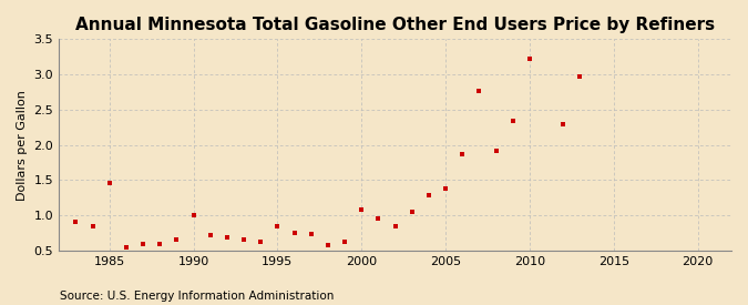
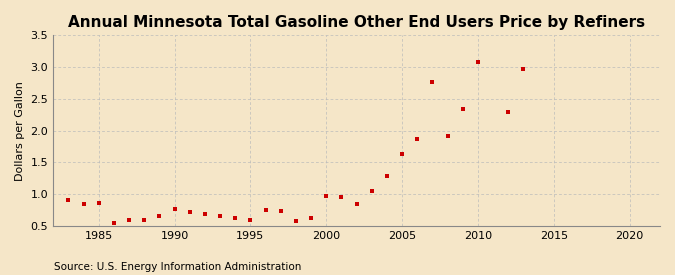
1985: 1.46 -> 0.86
1990: 1.00 -> 0.76
1995: 0.84 -> 0.60
2000: 1.08 -> 0.97
2005: 1.38 -> 1.63
2010: 3.22 -> 3.08
